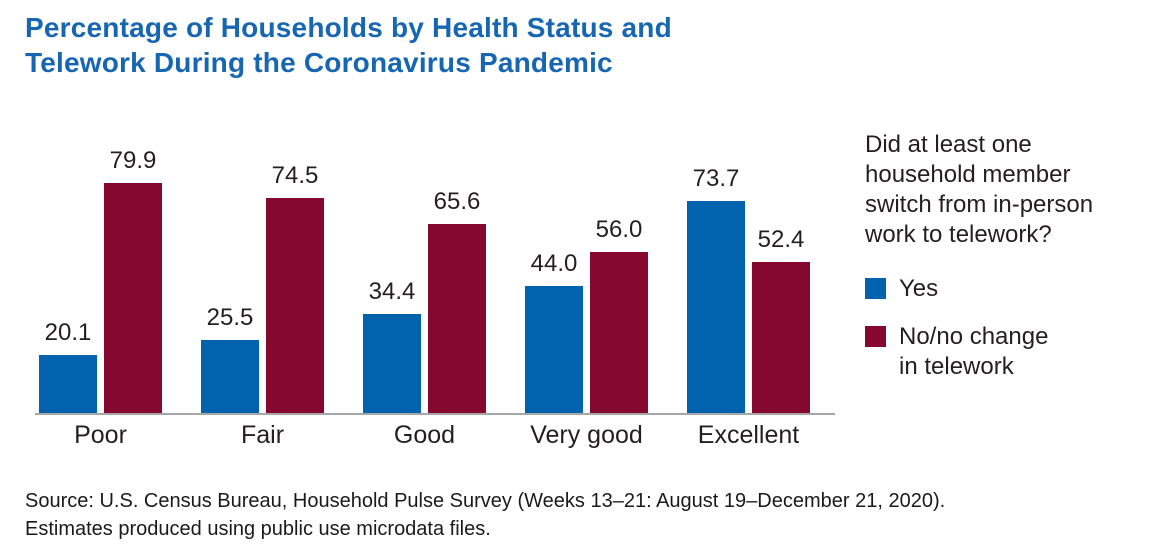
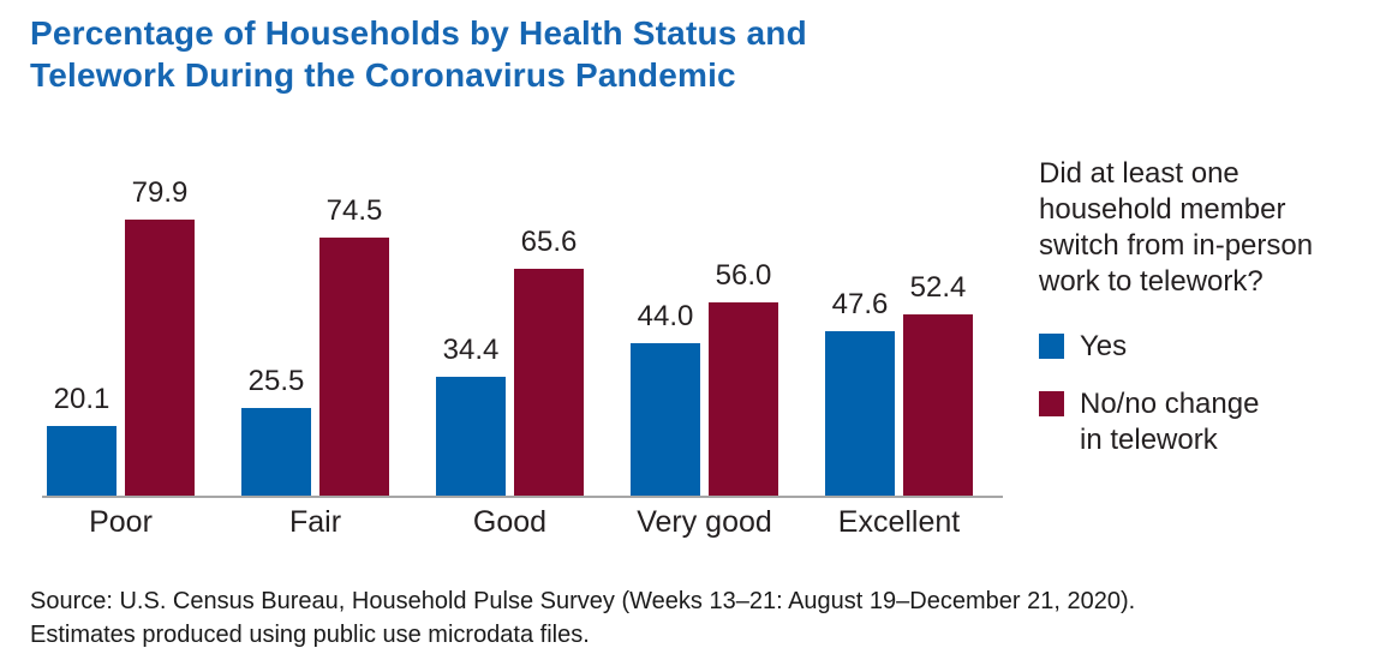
Yes/Excellent: 73.7 -> 47.6
